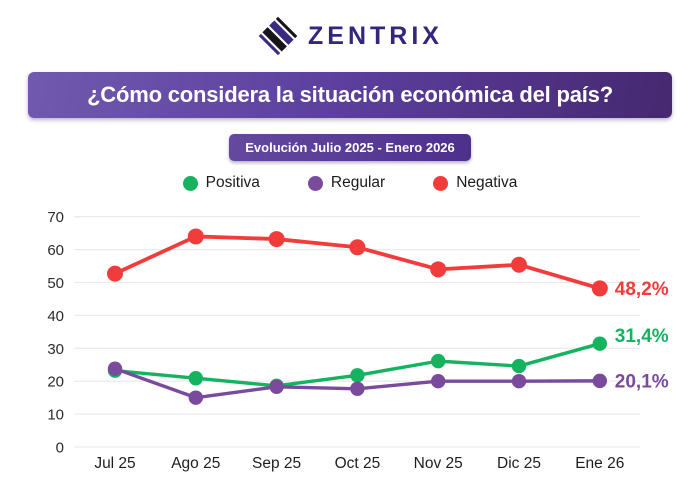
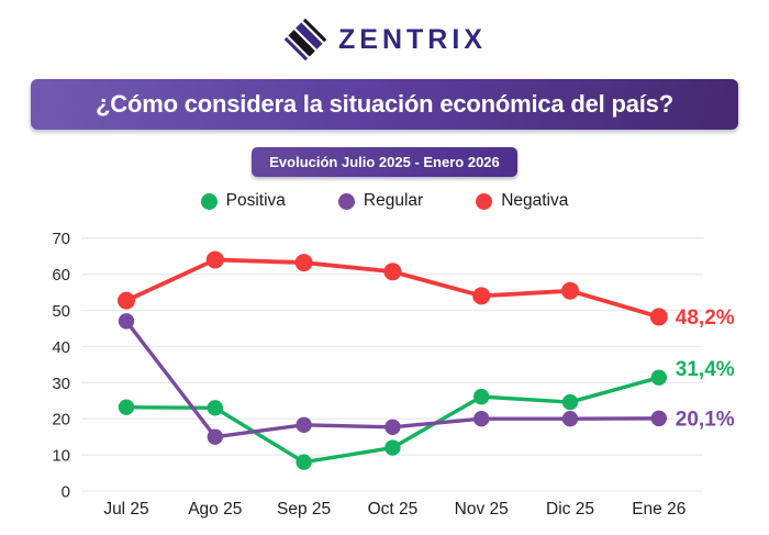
Regular/Jul 25: 24 -> 47
Positiva/Ago 25: 21 -> 23
Positiva/Sep 25: 19 -> 8
Positiva/Oct 25: 22 -> 12
